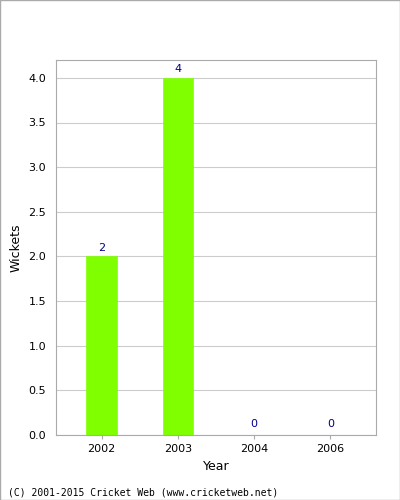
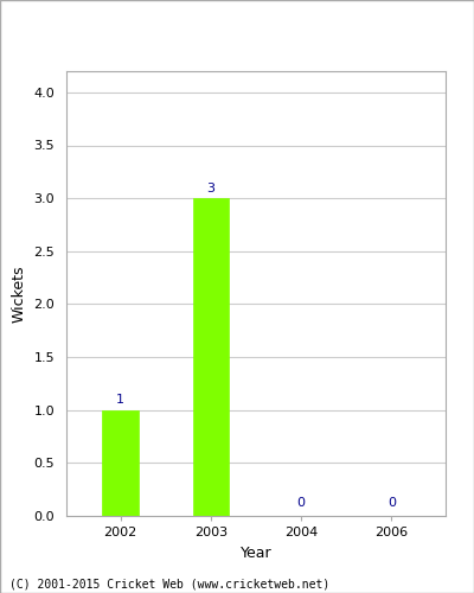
2002: 2 -> 1
2003: 4 -> 3
